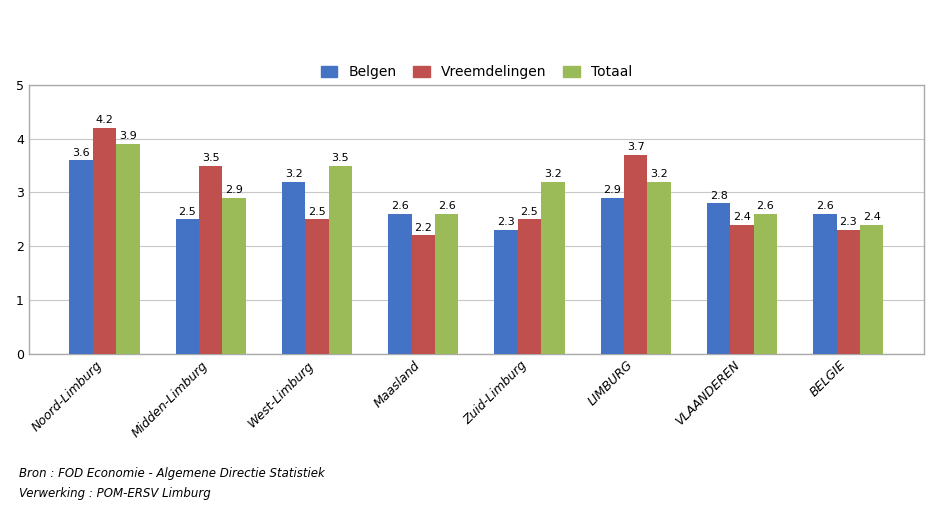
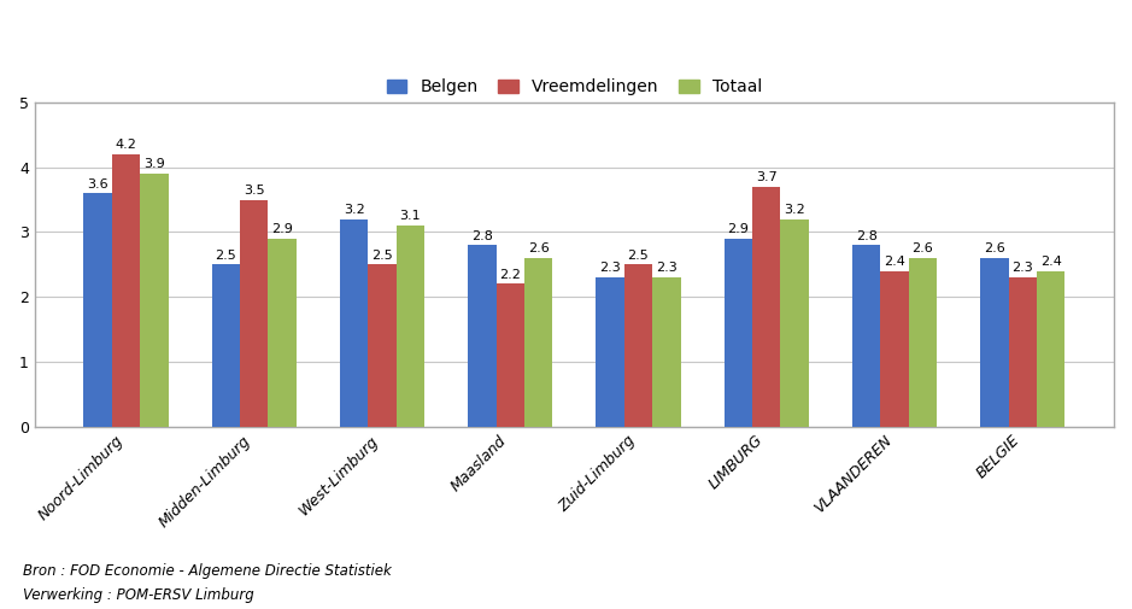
Totaal/West-Limburg: 3.5 -> 3.1
Belgen/Maasland: 2.6 -> 2.8
Totaal/Zuid-Limburg: 3.2 -> 2.3
